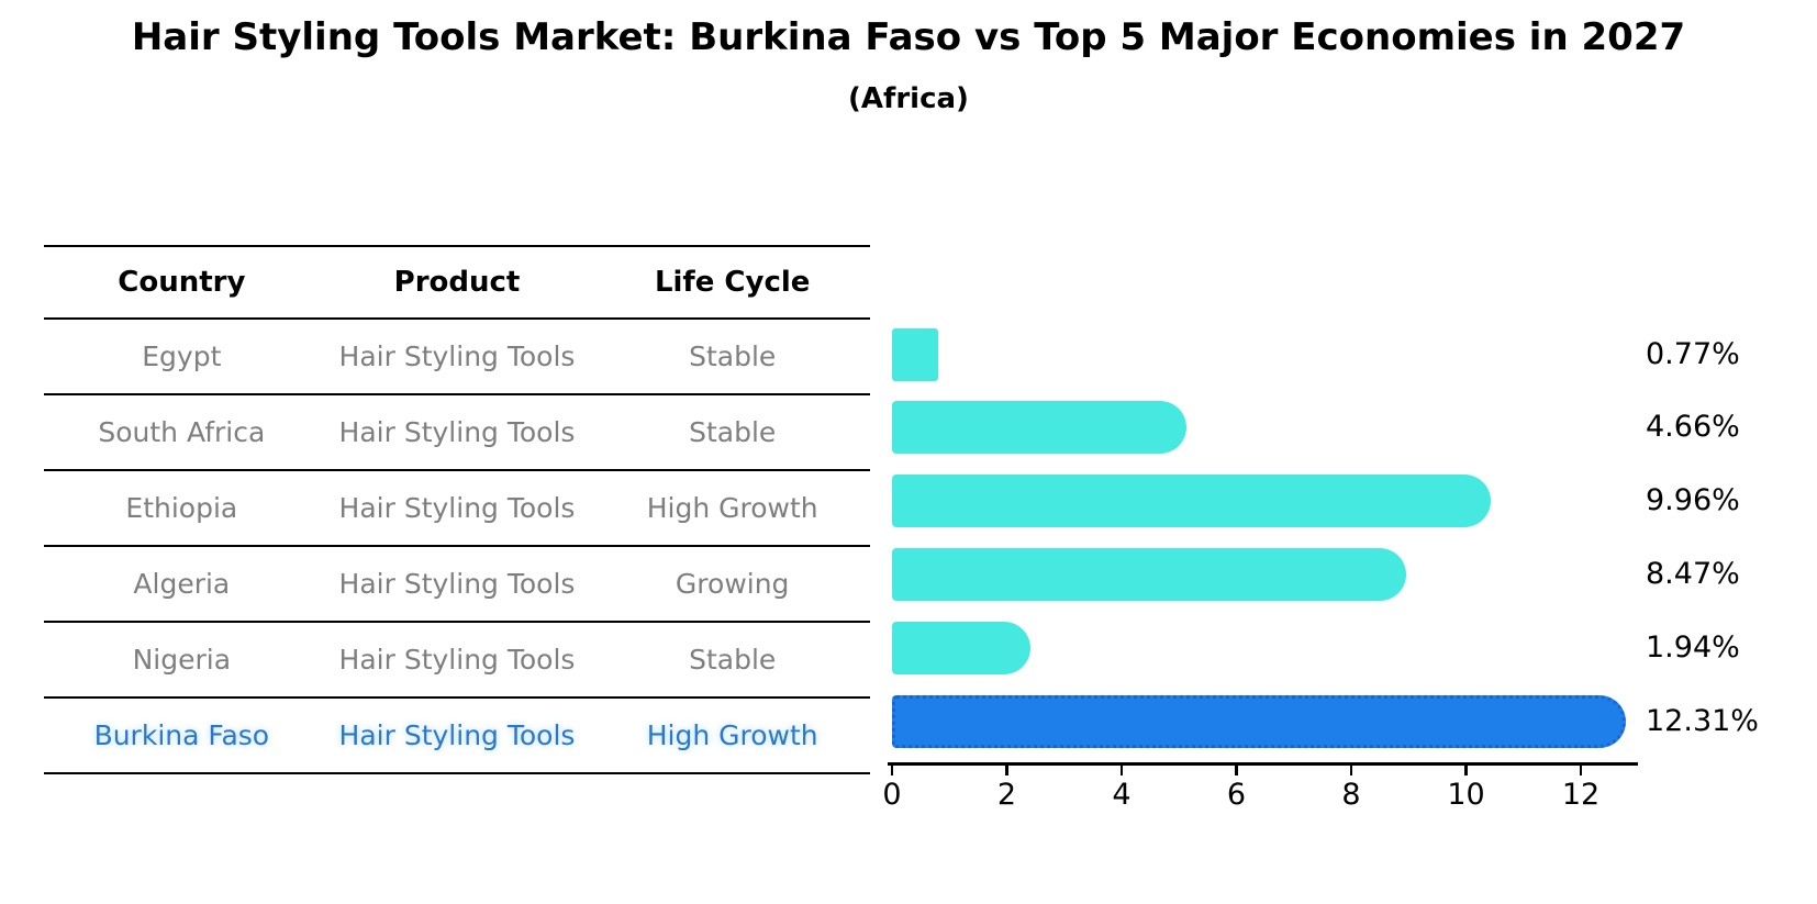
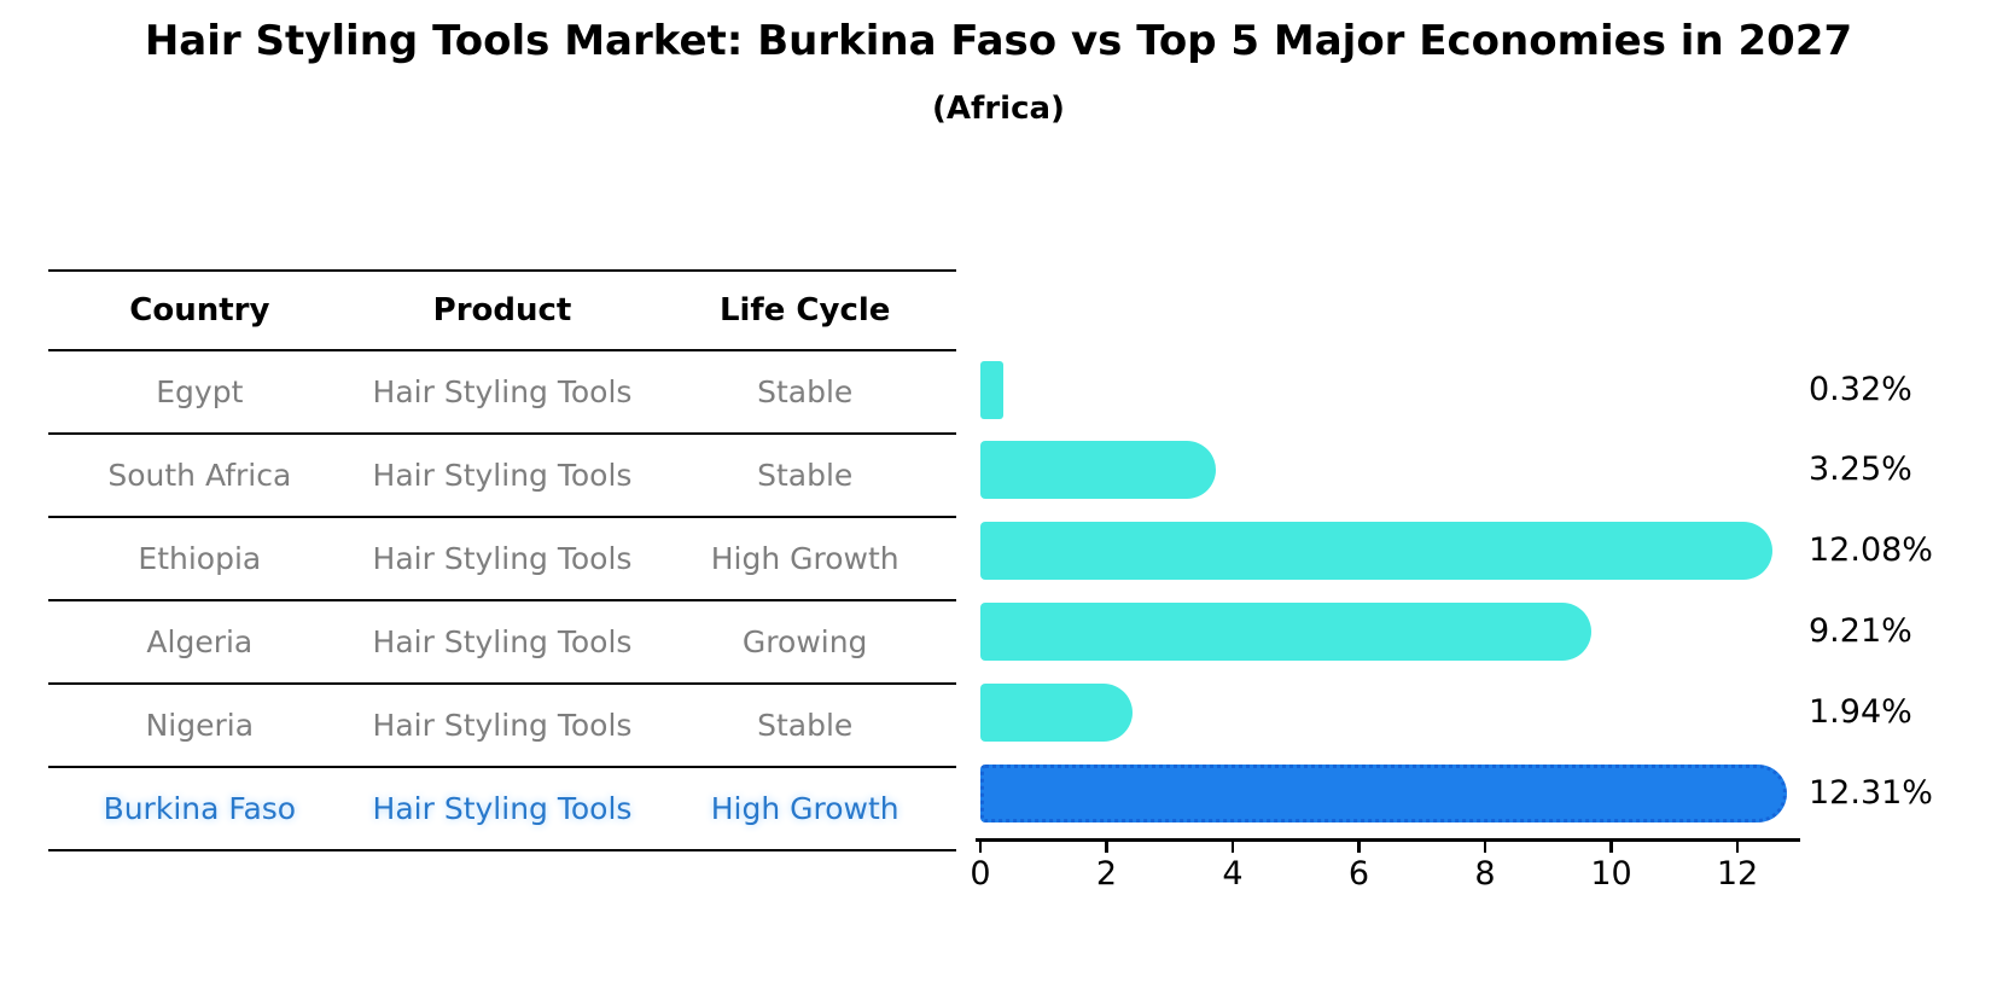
Egypt: 0.77% -> 0.32%
South Africa: 4.66% -> 3.25%
Ethiopia: 9.96% -> 12.08%
Algeria: 8.47% -> 9.21%
